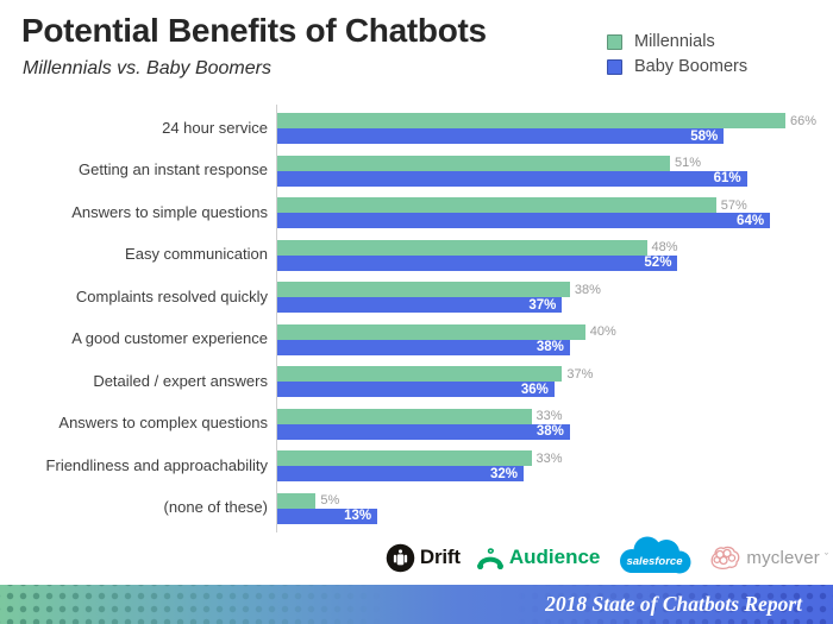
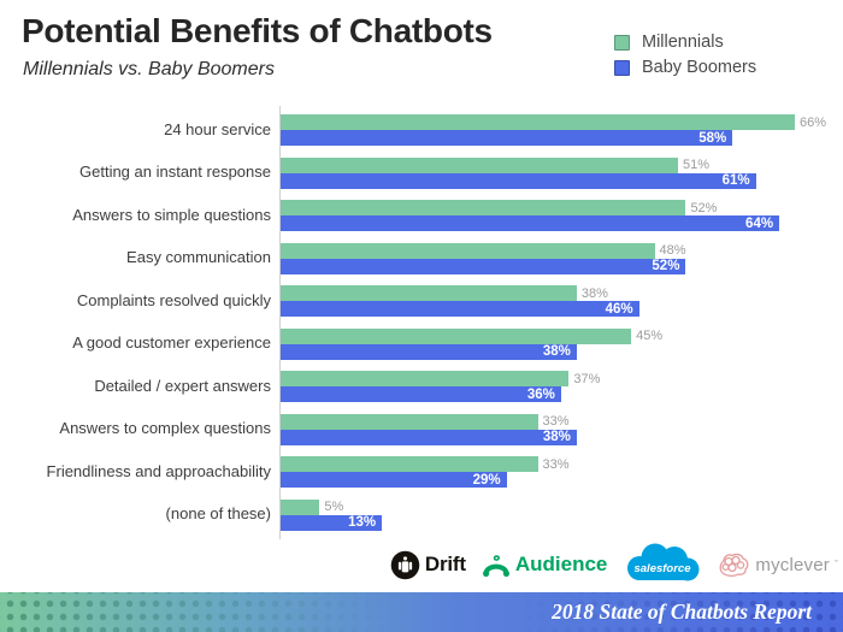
Millennials/Answers to simple questions: 57% -> 52%
Baby Boomers/Complaints resolved quickly: 37% -> 46%
Millennials/A good customer experience: 40% -> 45%
Baby Boomers/Friendliness and approachability: 32% -> 29%
